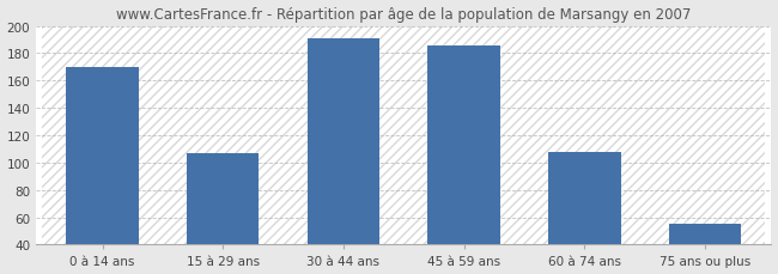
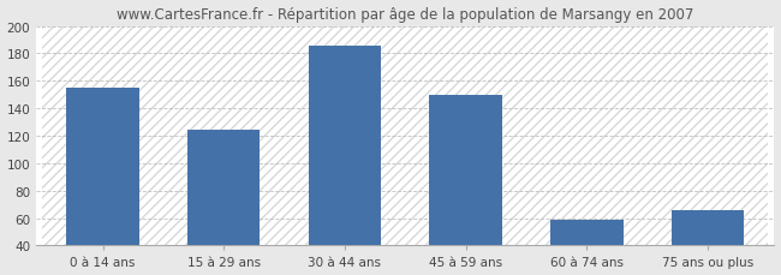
0 à 14 ans: 170 -> 155
15 à 29 ans: 107 -> 124
30 à 44 ans: 191 -> 186
45 à 59 ans: 186 -> 150
60 à 74 ans: 108 -> 59
75 ans ou plus: 55 -> 66
